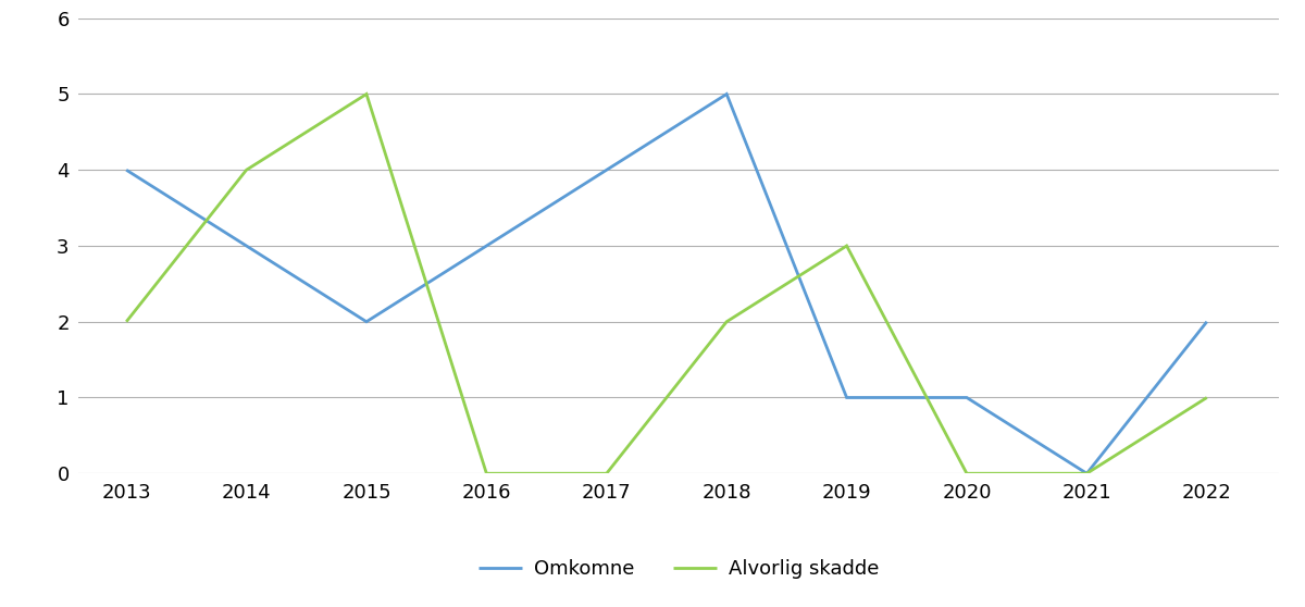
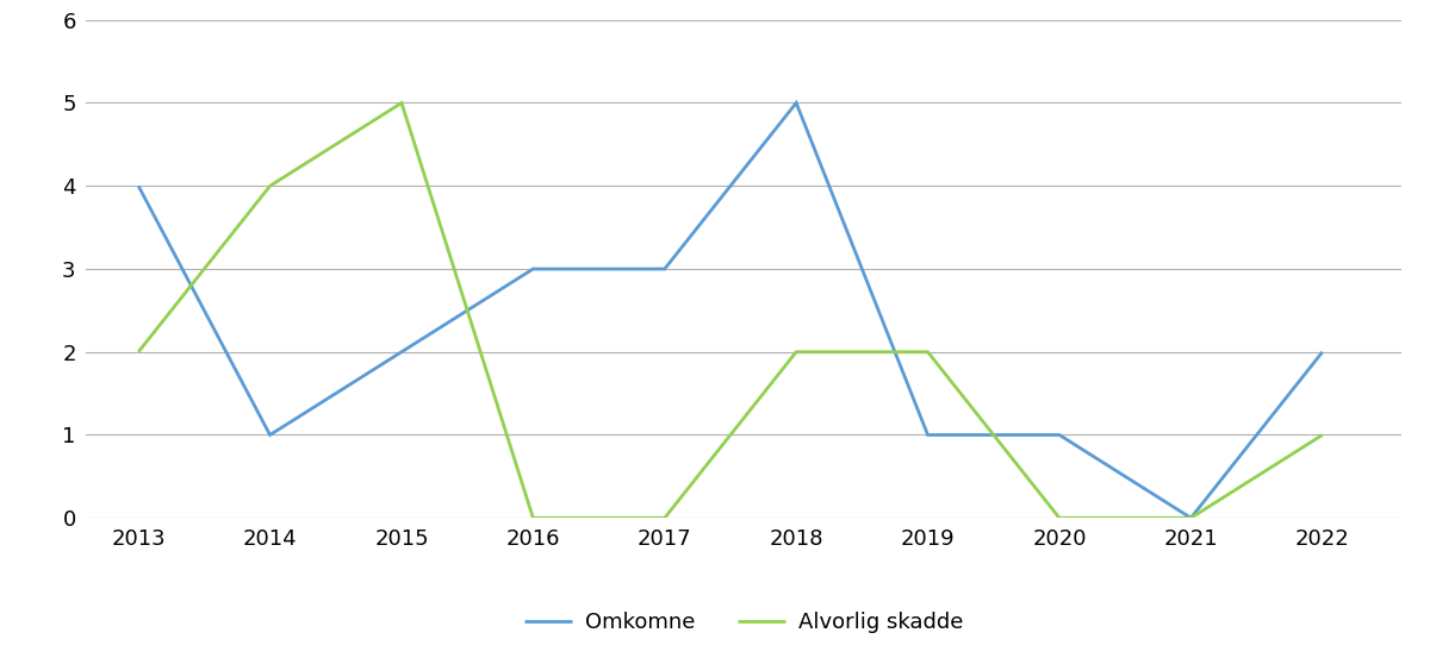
Omkomne/2014: 3 -> 1
Omkomne/2017: 4 -> 3
Alvorlig skadde/2019: 3 -> 2
